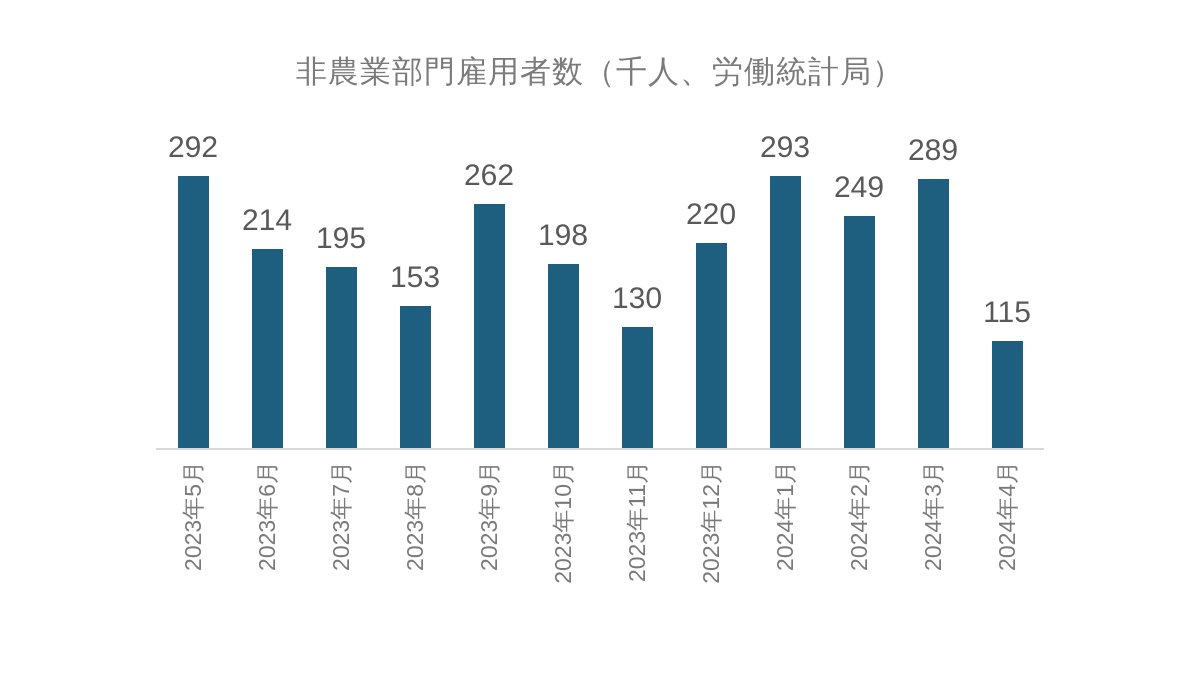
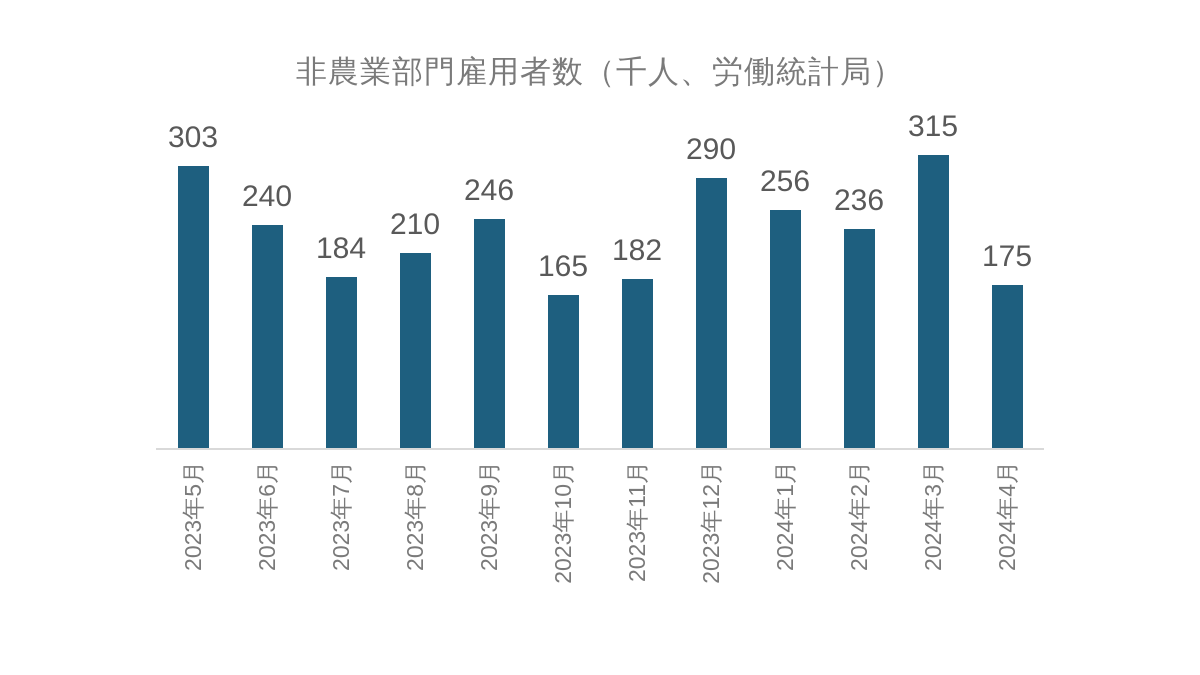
2023年5月: 292 -> 303
2023年6月: 214 -> 240
2023年7月: 195 -> 184
2023年8月: 153 -> 210
2023年9月: 262 -> 246
2023年10月: 198 -> 165
2023年11月: 130 -> 182
2023年12月: 220 -> 290
2024年1月: 293 -> 256
2024年2月: 249 -> 236
2024年3月: 289 -> 315
2024年4月: 115 -> 175
